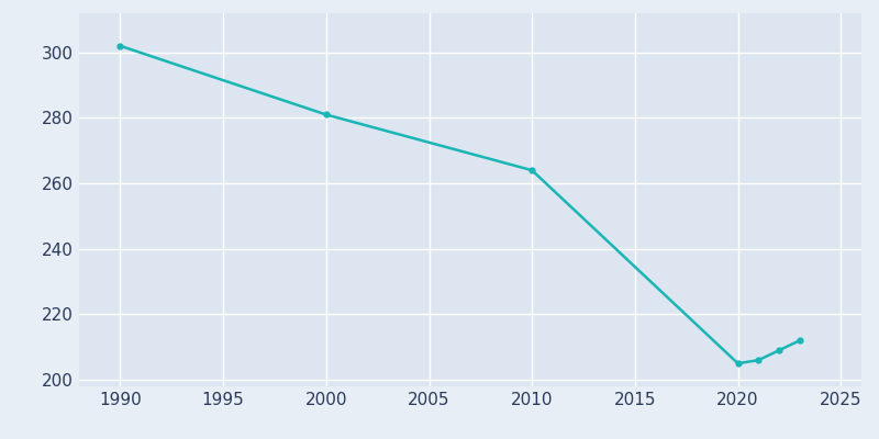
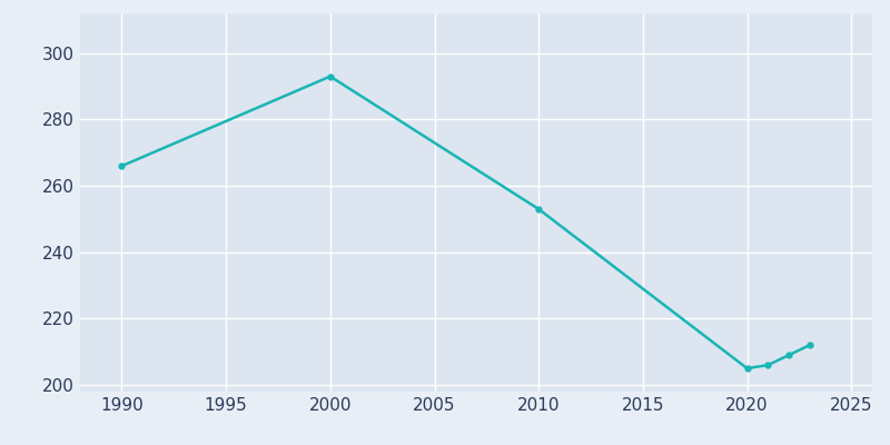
1990: 302 -> 266
2000: 281 -> 293
2010: 264 -> 253
